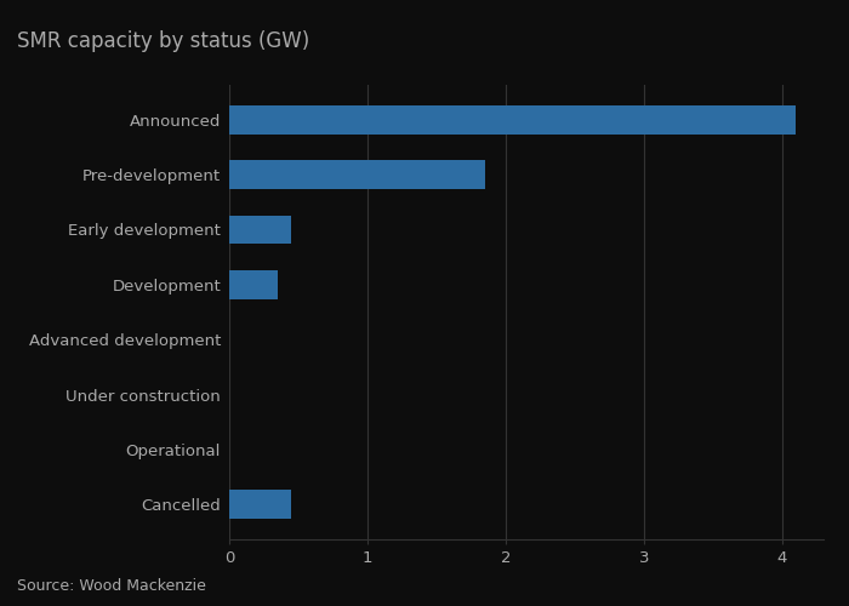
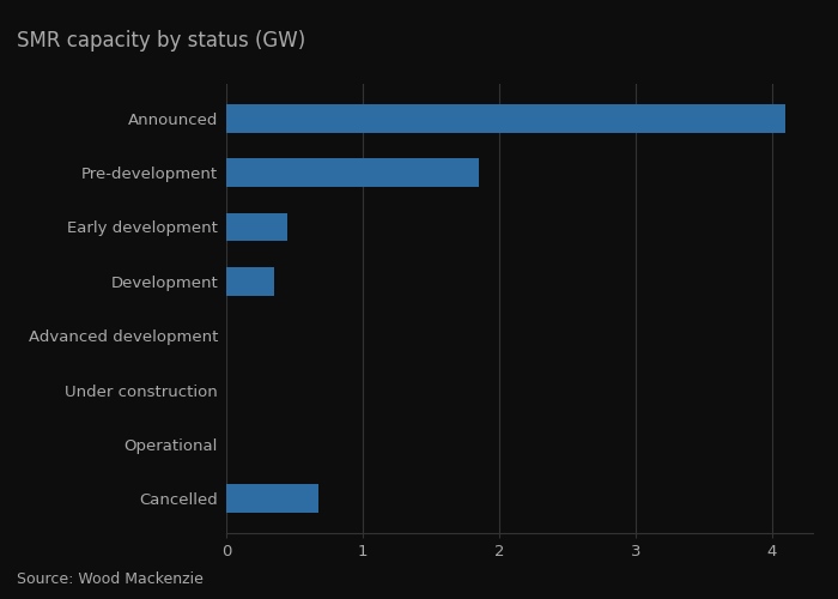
Cancelled: 0.45 -> 0.68
